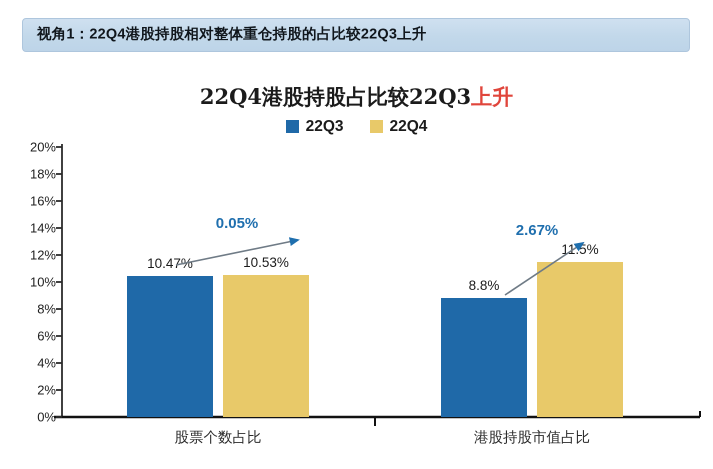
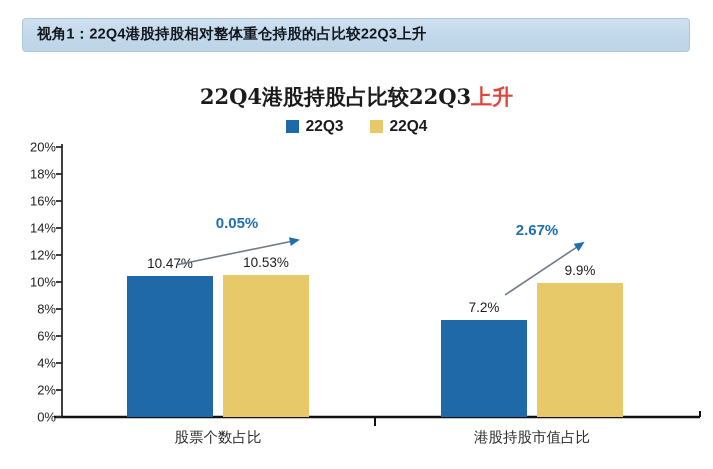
22Q3/港股持股市值占比: 8.8% -> 7.2%
22Q4/港股持股市值占比: 11.5% -> 9.9%
